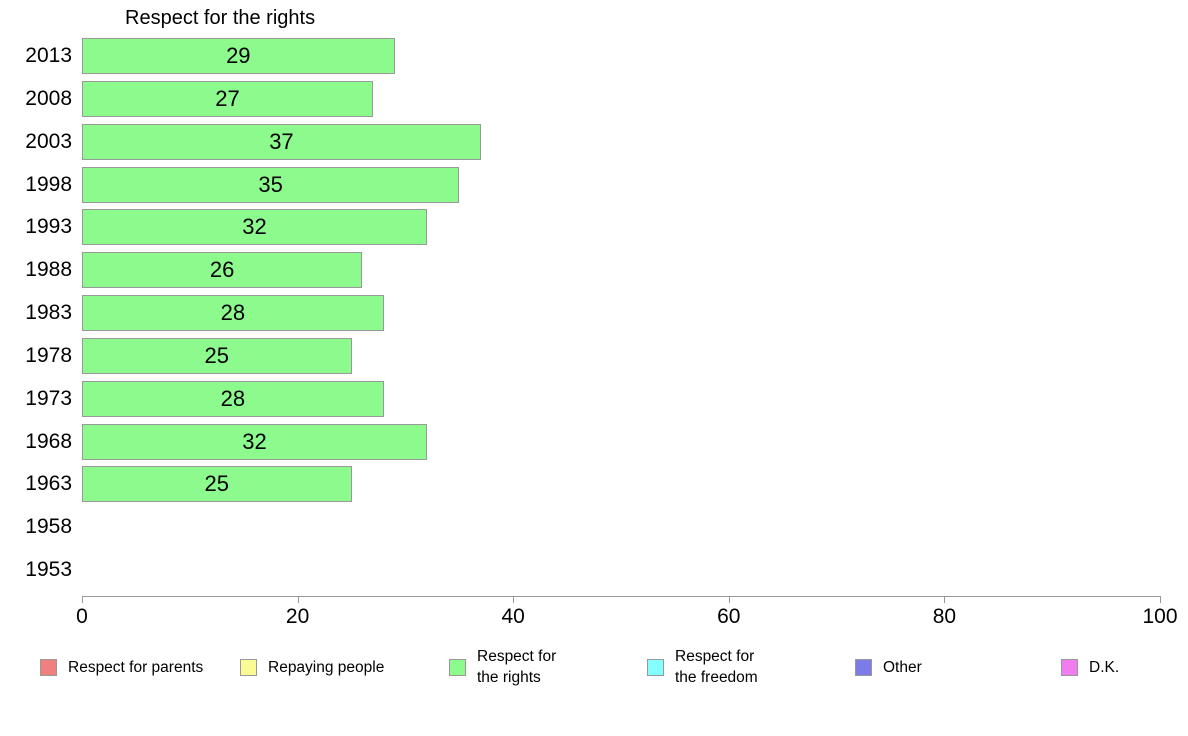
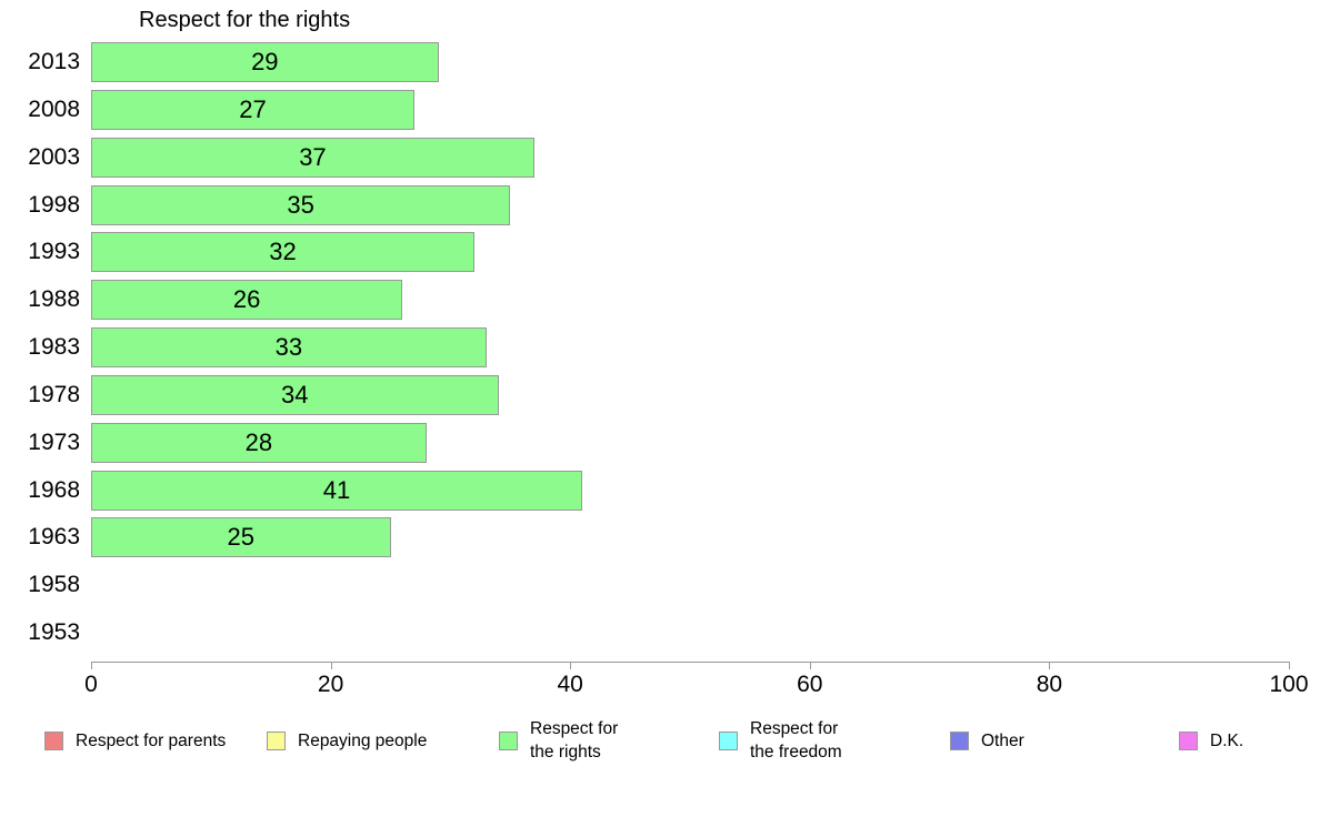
1983: 28 -> 33
1978: 25 -> 34
1968: 32 -> 41
